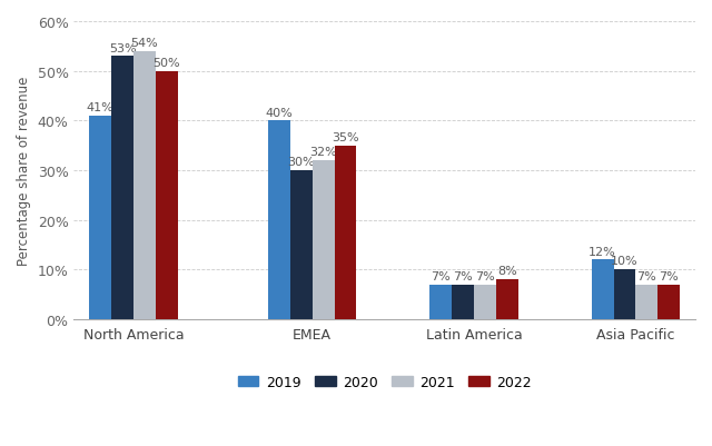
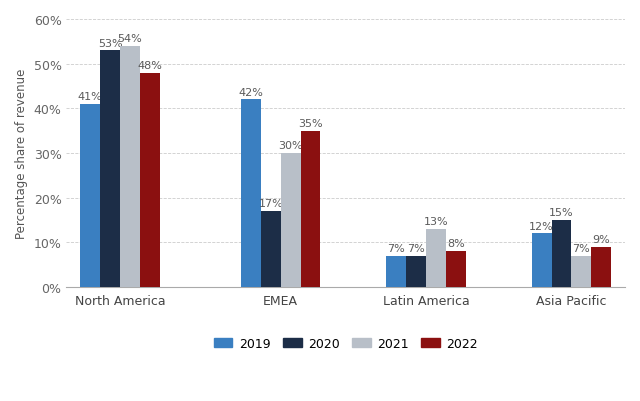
2022/North America: 50% -> 48%
2019/EMEA: 40% -> 42%
2020/EMEA: 30% -> 17%
2021/EMEA: 32% -> 30%
2021/Latin America: 7% -> 13%
2020/Asia Pacific: 10% -> 15%
2022/Asia Pacific: 7% -> 9%
